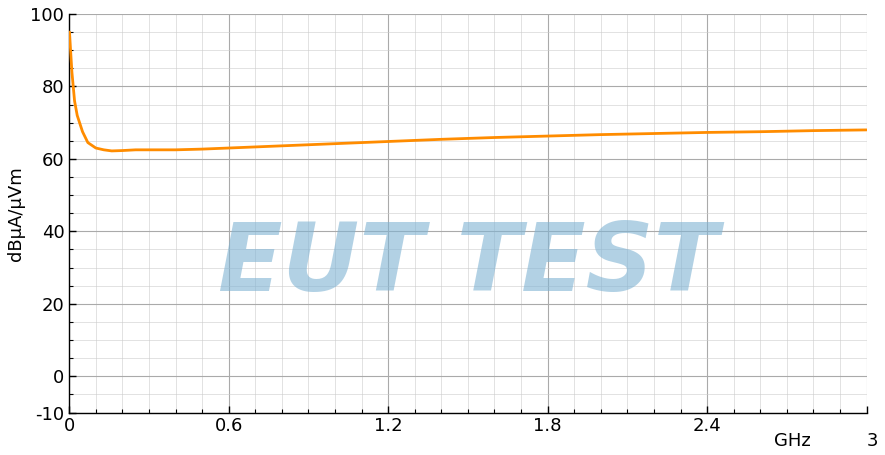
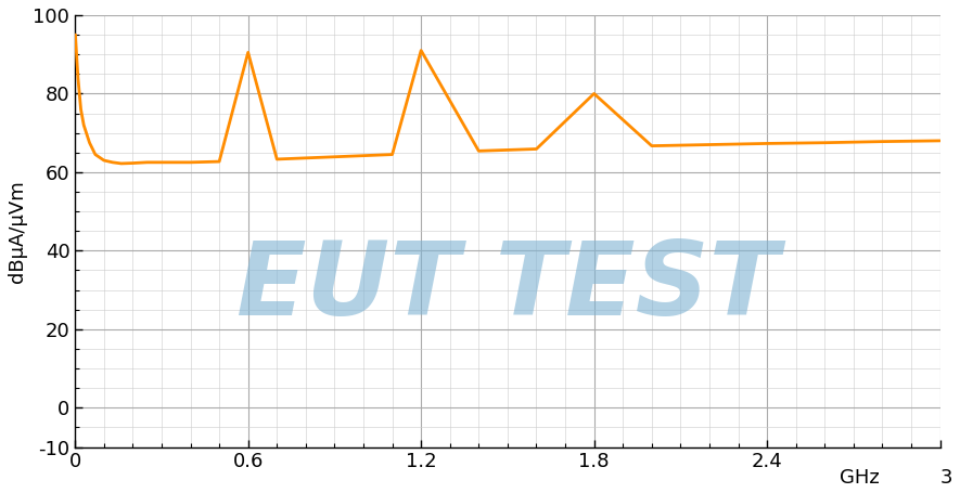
0.6: 63.0 -> 90.5
1.2: 64.8 -> 91.0
1.8: 66.3 -> 80.0
